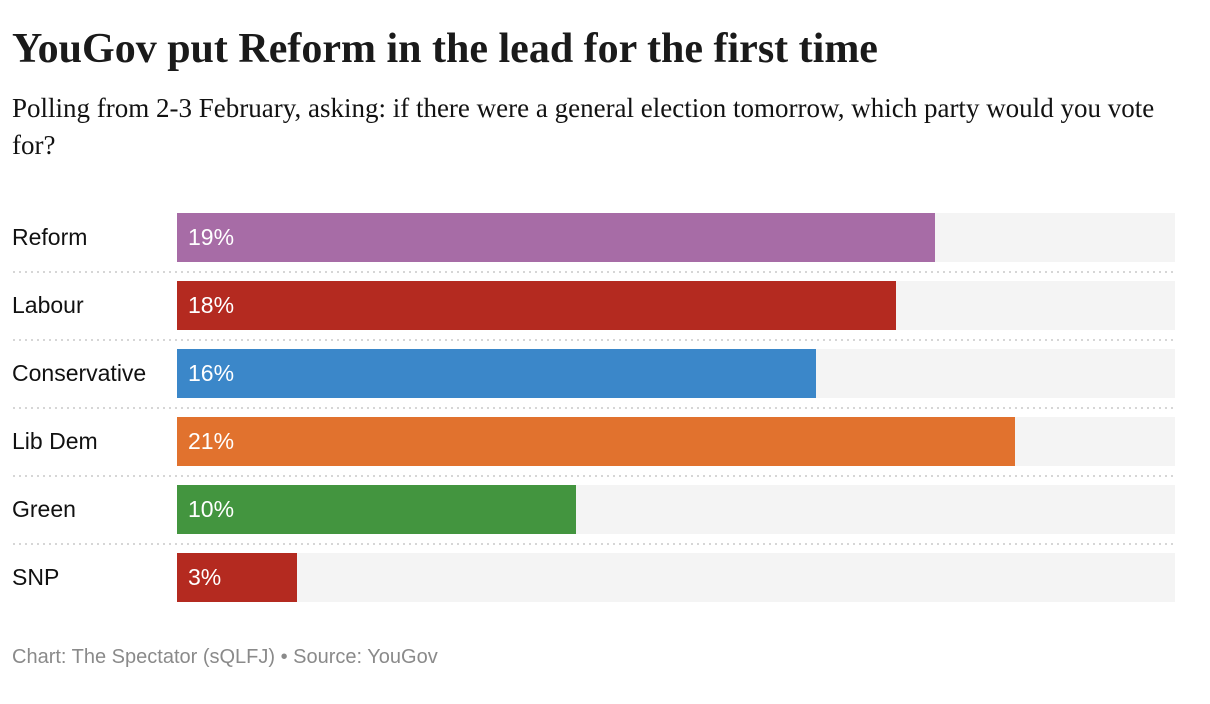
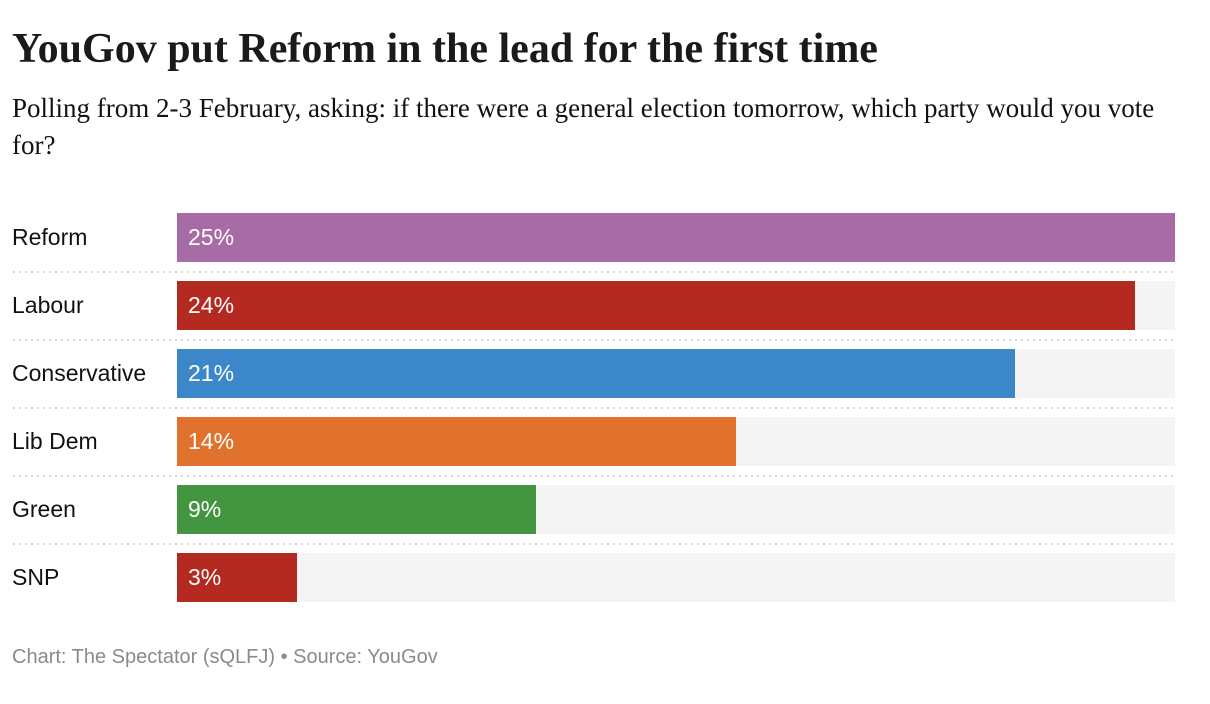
Reform: 19% -> 25%
Labour: 18% -> 24%
Conservative: 16% -> 21%
Lib Dem: 21% -> 14%
Green: 10% -> 9%
